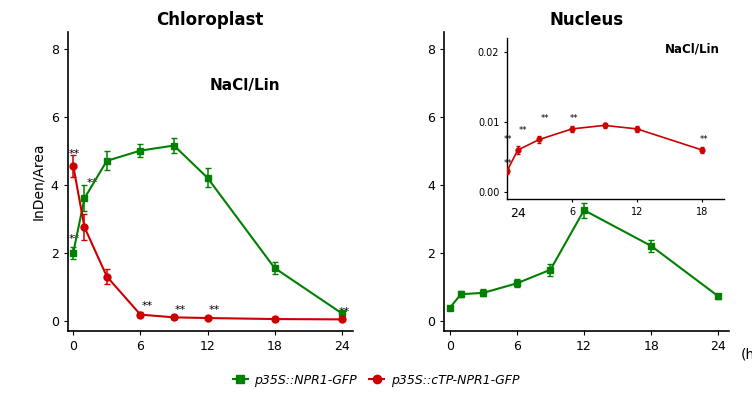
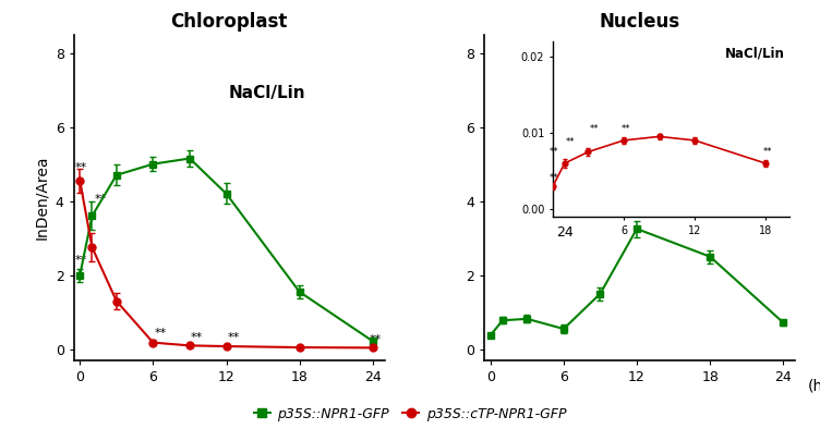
Nucleus/6: 1.10 -> 0.55
Nucleus/18: 2.20 -> 2.50
